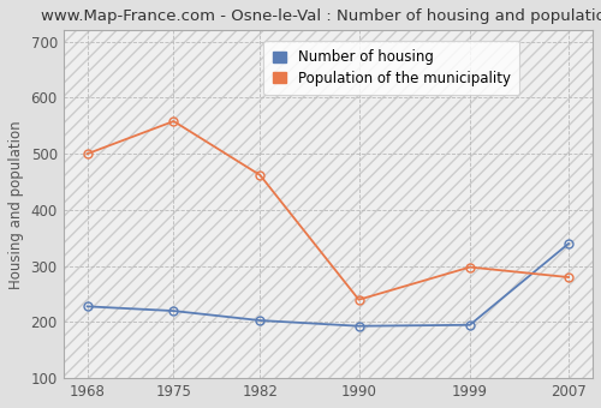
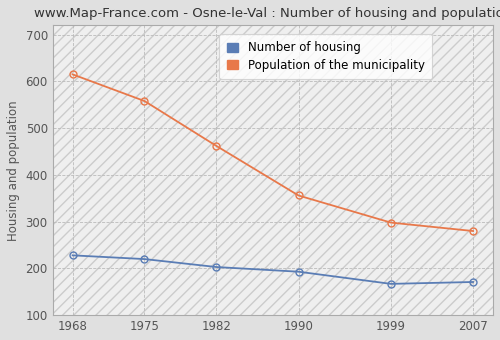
Population of the municipality/1968: 500 -> 615
Population of the municipality/1990: 240 -> 356
Number of housing/1999: 195 -> 167
Number of housing/2007: 340 -> 171
